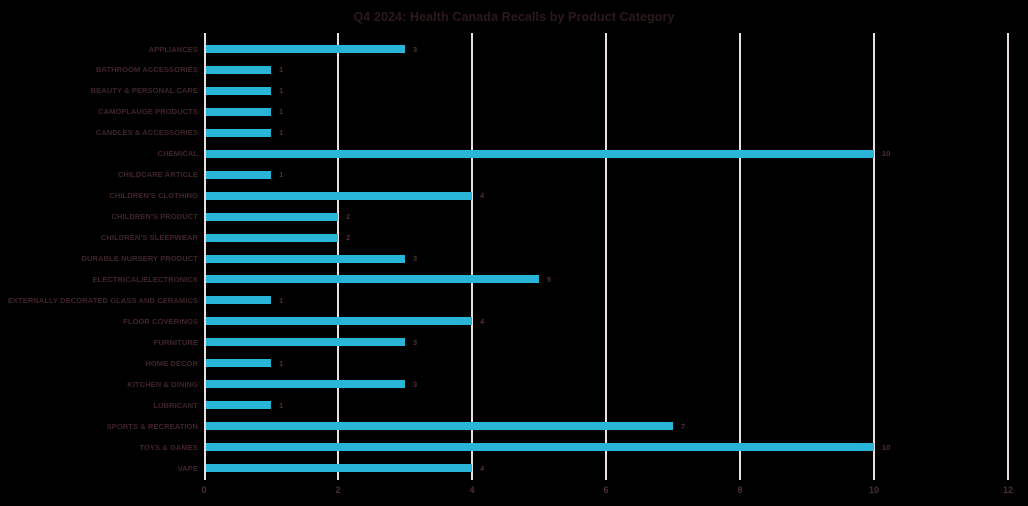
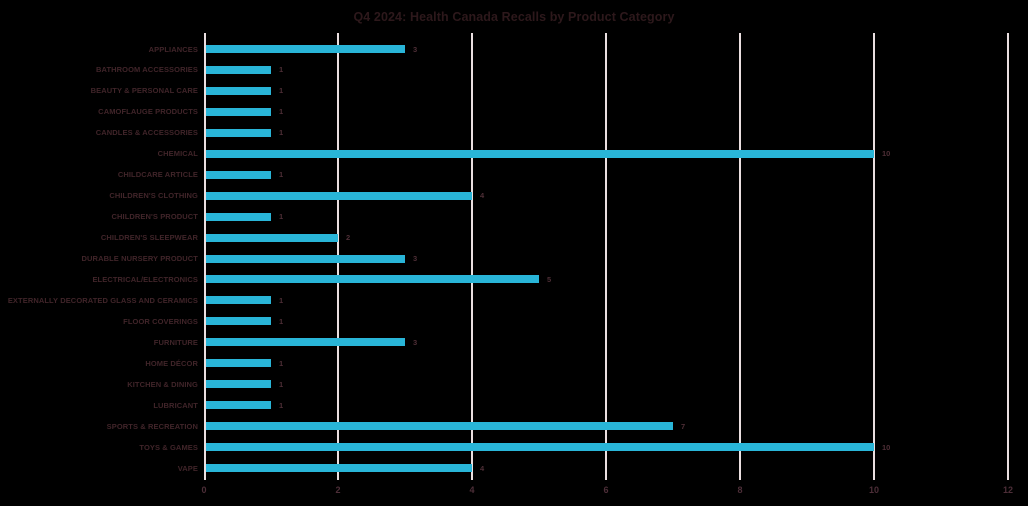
CHILDREN'S PRODUCT: 2 -> 1
FLOOR COVERINGS: 4 -> 1
KITCHEN & DINING: 3 -> 1
